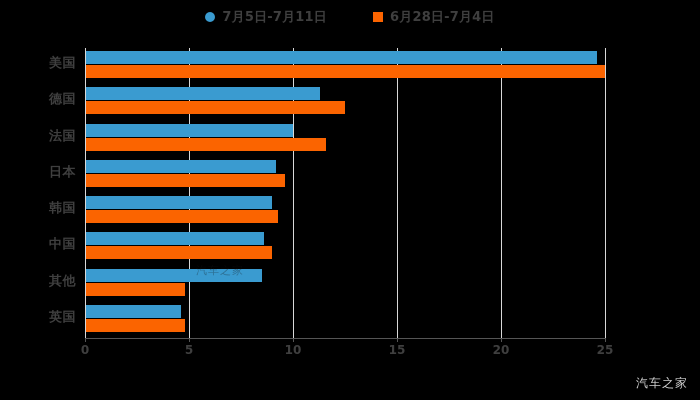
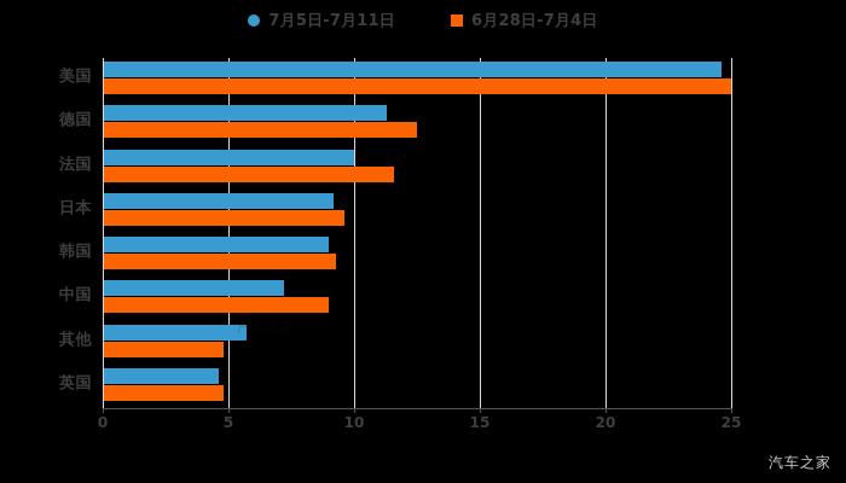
7月5日-7月11日/中国: 8.6 -> 7.2
7月5日-7月11日/其他: 8.5 -> 5.7
